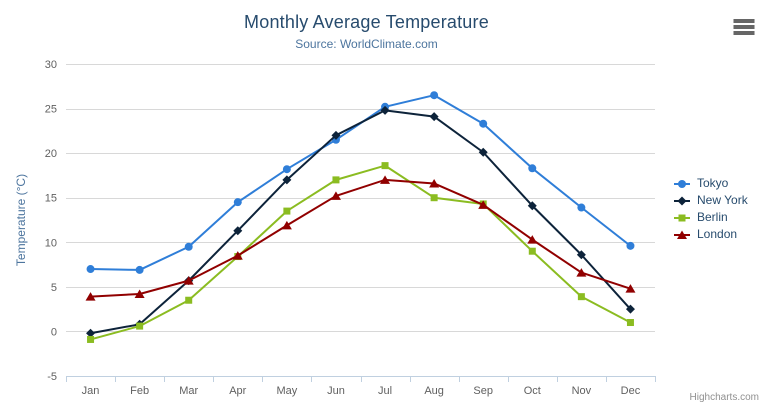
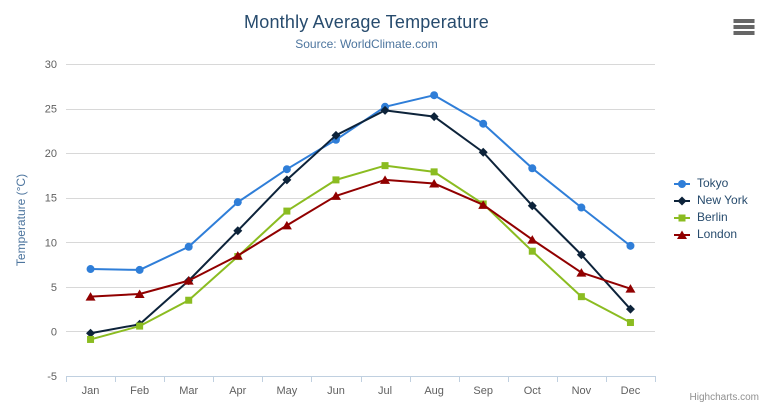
Berlin/Aug: 15 -> 18
